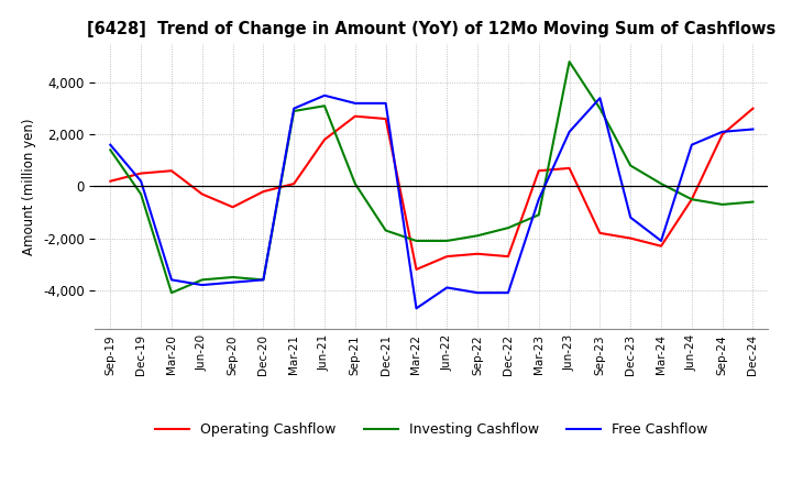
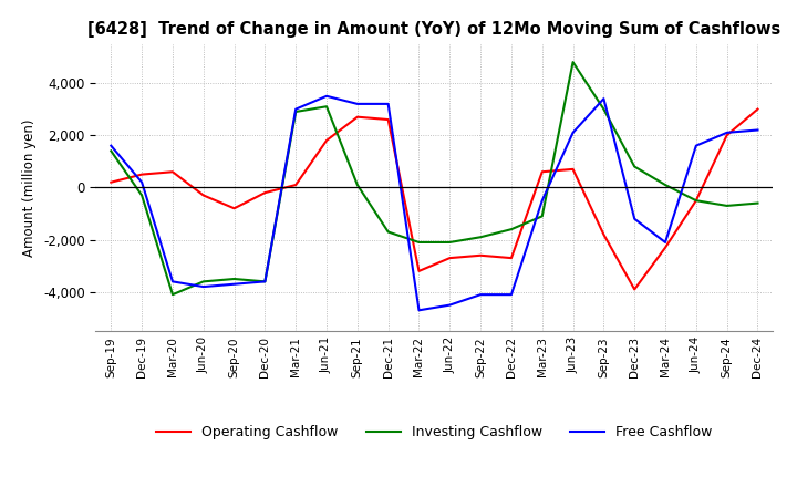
Free Cashflow/Jun-22: -3,900 -> -4,500
Operating Cashflow/Dec-23: -2,000 -> -3,900
